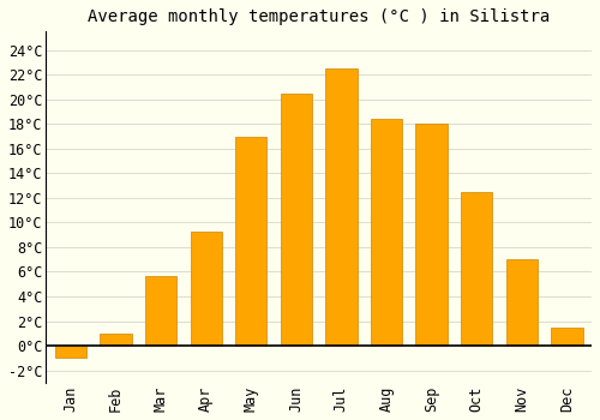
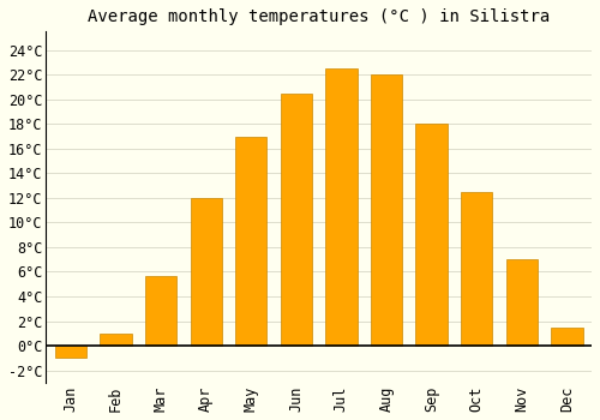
Apr: 9.3°C -> 12.0°C
Aug: 18.4°C -> 22.0°C
